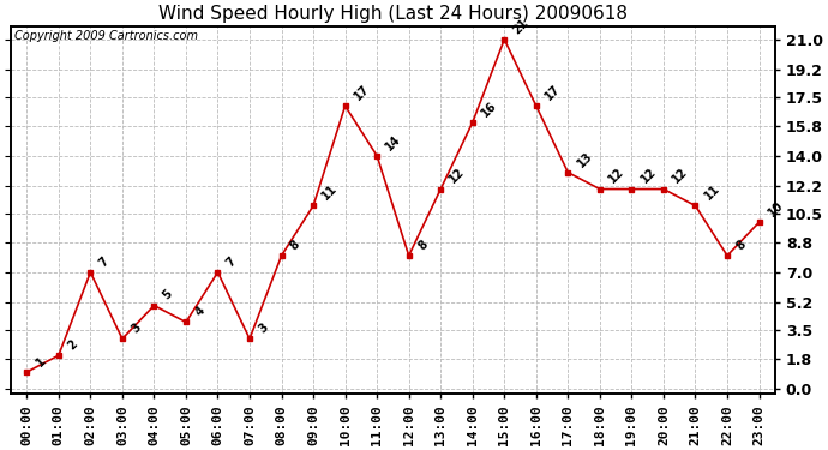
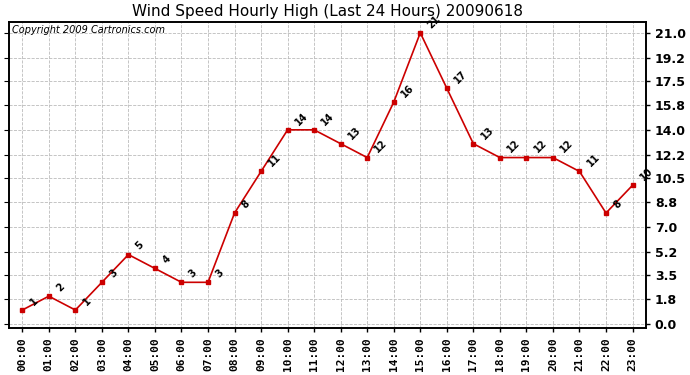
02:00: 7 -> 1
06:00: 7 -> 3
10:00: 17 -> 14
12:00: 8 -> 13
